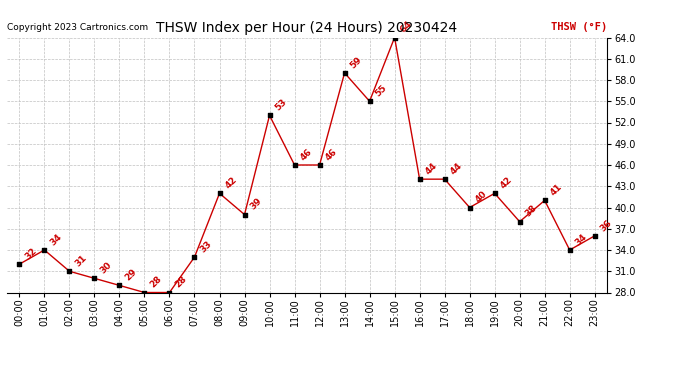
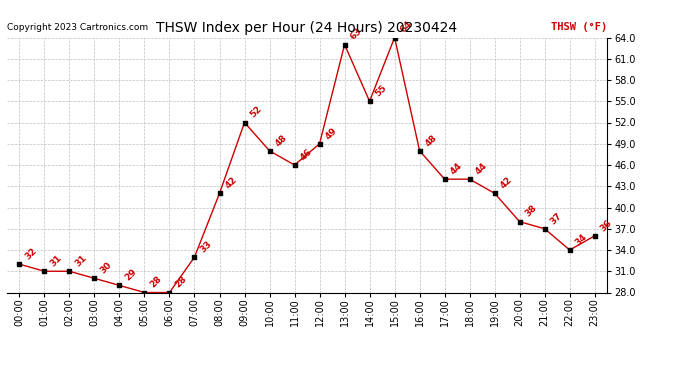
01:00: 34 -> 31
09:00: 39 -> 52
10:00: 53 -> 48
12:00: 46 -> 49
13:00: 59 -> 63
16:00: 44 -> 48
18:00: 40 -> 44
21:00: 41 -> 37
